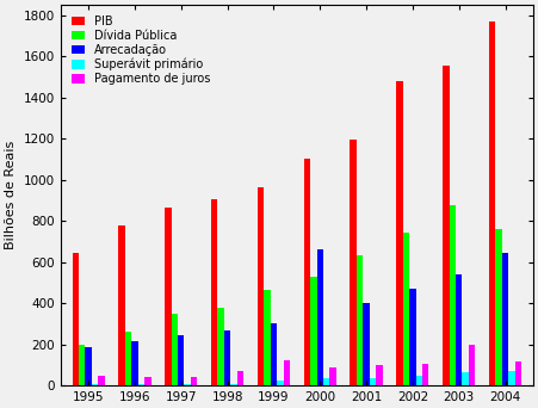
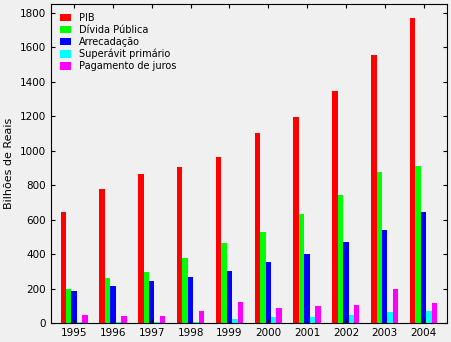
Dívida Pública/1997: 350 -> 300
Arrecadação/2000: 660 -> 350
PIB/2002: 1480 -> 1350
Dívida Pública/2004: 760 -> 910
